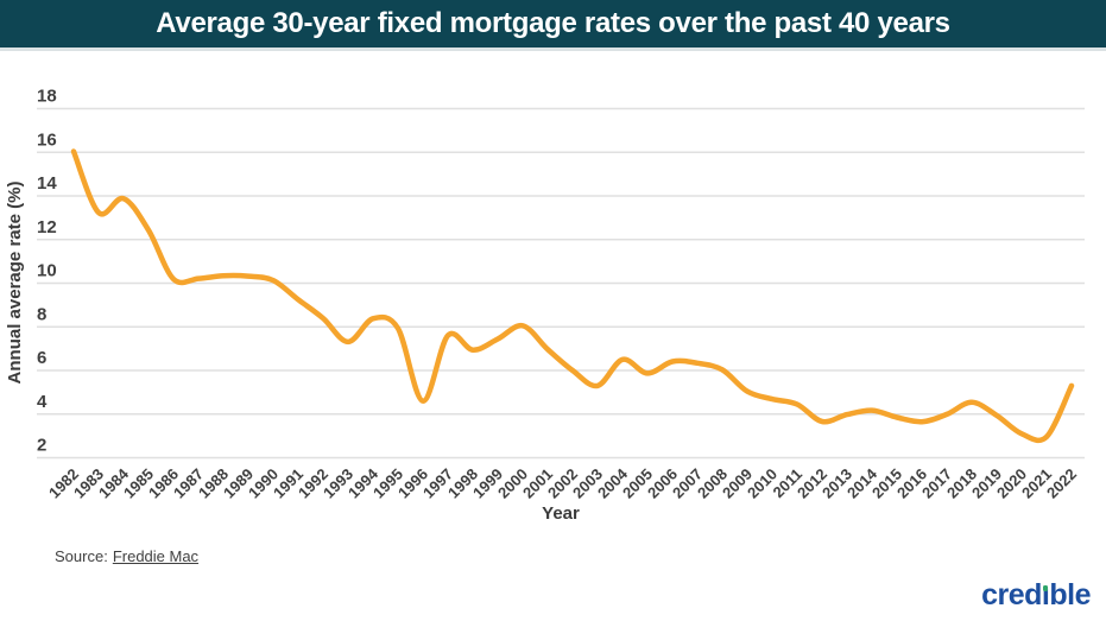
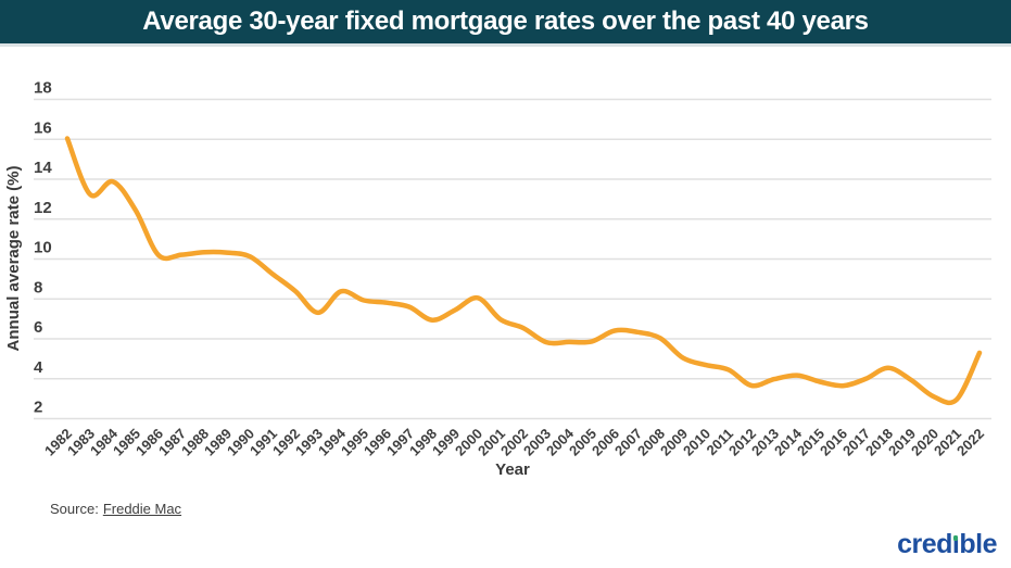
1996: 4.6 -> 7.8
2002: 6.0 -> 6.5
2003: 5.3 -> 5.8
2004: 6.5 -> 5.8
